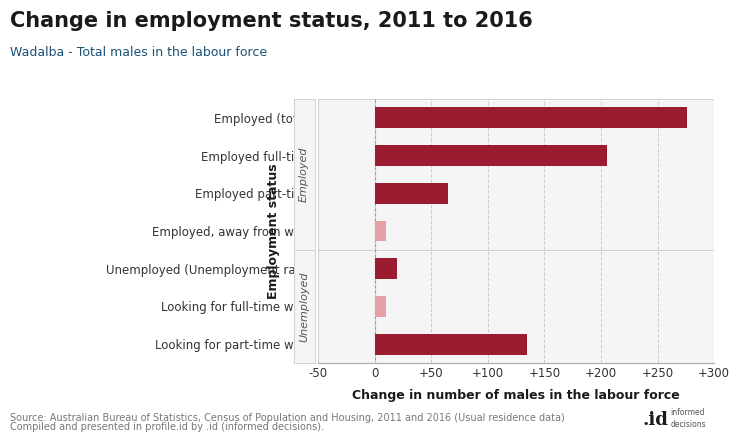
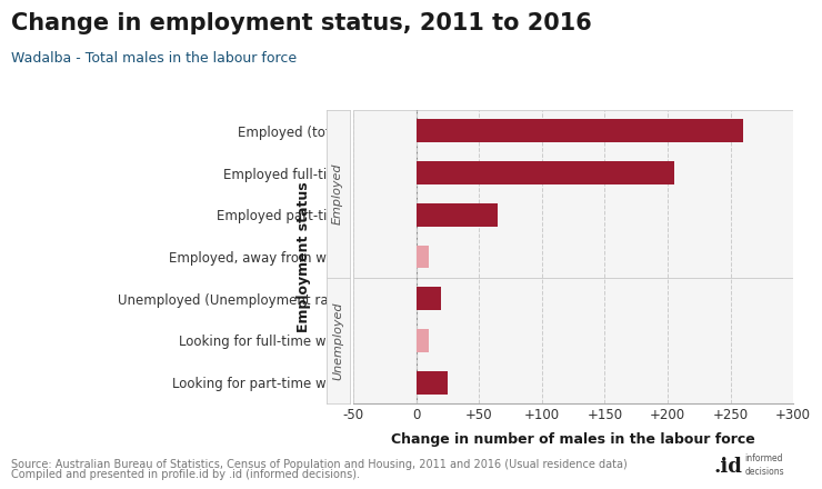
Employed (total): 276 -> 260
Looking for part-time work: 135 -> 25
